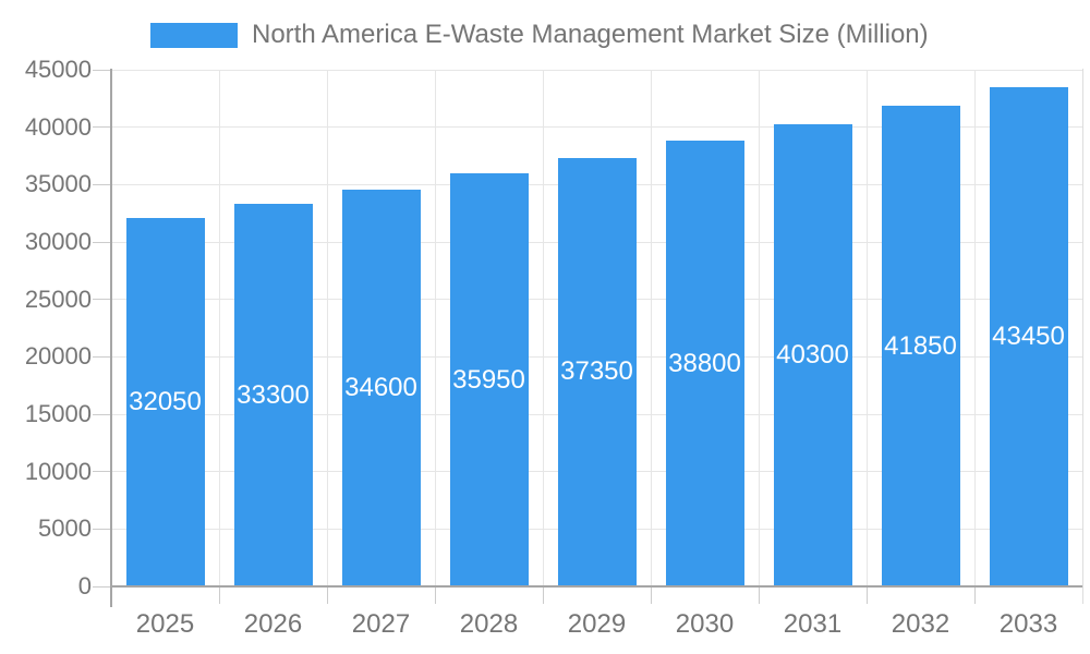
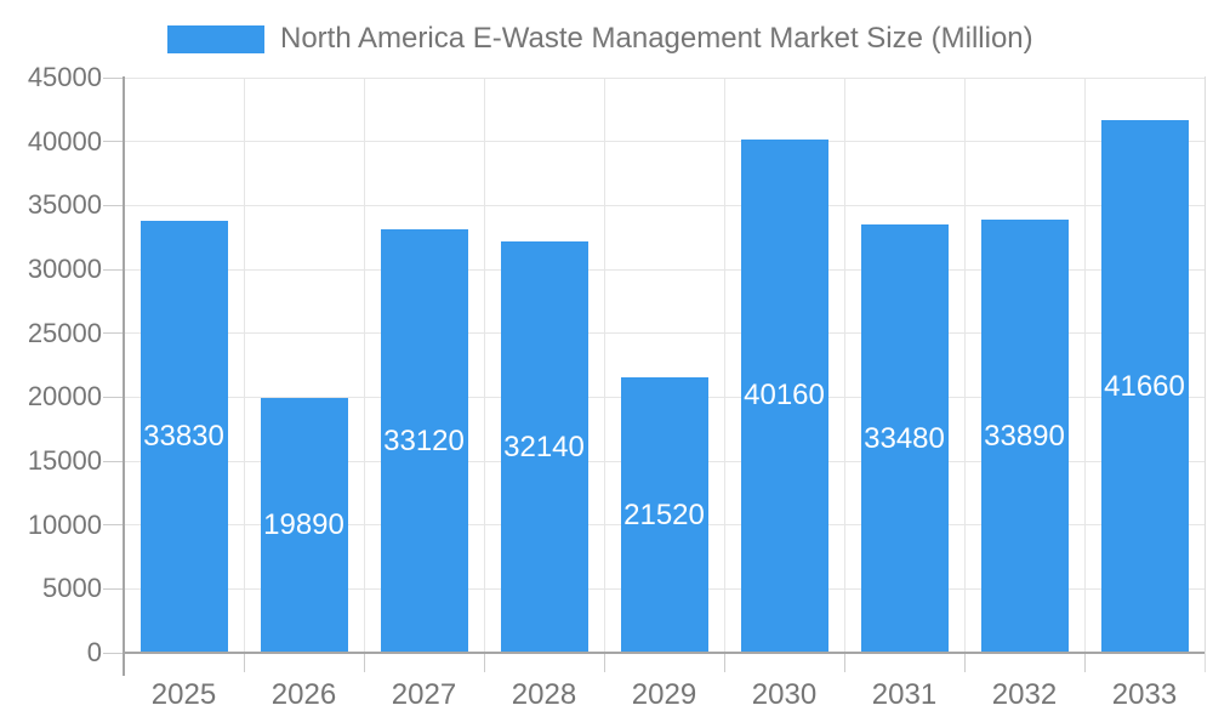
2025: 32050 -> 33830
2026: 33300 -> 19890
2027: 34600 -> 33120
2028: 35950 -> 32140
2029: 37350 -> 21520
2030: 38800 -> 40160
2031: 40300 -> 33480
2032: 41850 -> 33890
2033: 43450 -> 41660
